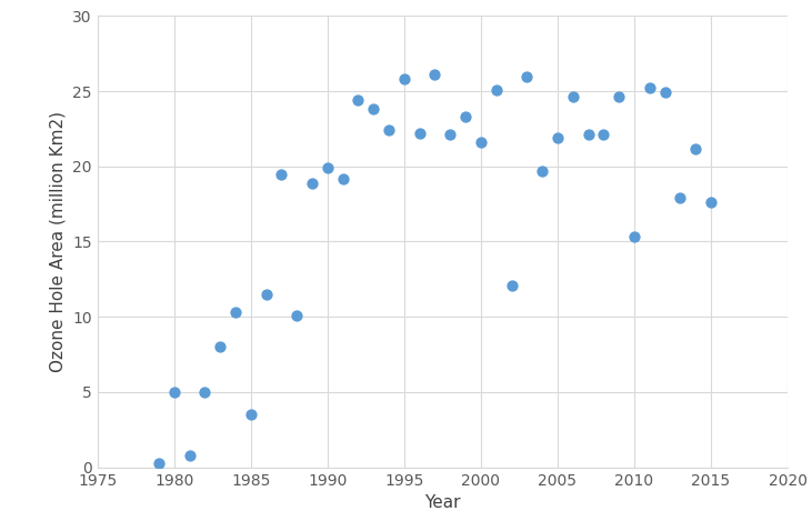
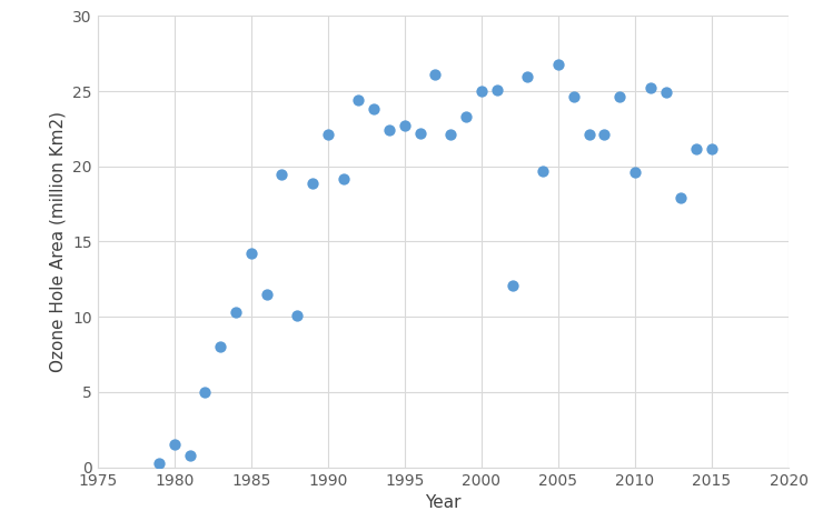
1980: 5.0 -> 1.5
1985: 3.5 -> 14.2
1990: 19.9 -> 22.1
1995: 25.8 -> 22.7
2000: 21.6 -> 25.0
2005: 21.9 -> 26.8
2010: 15.3 -> 19.6
2015: 17.6 -> 21.2
